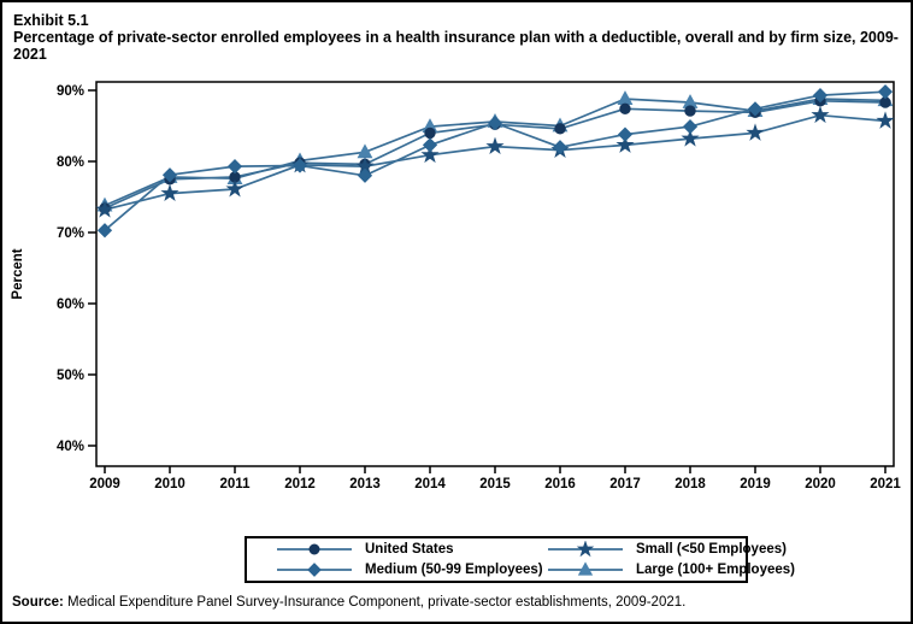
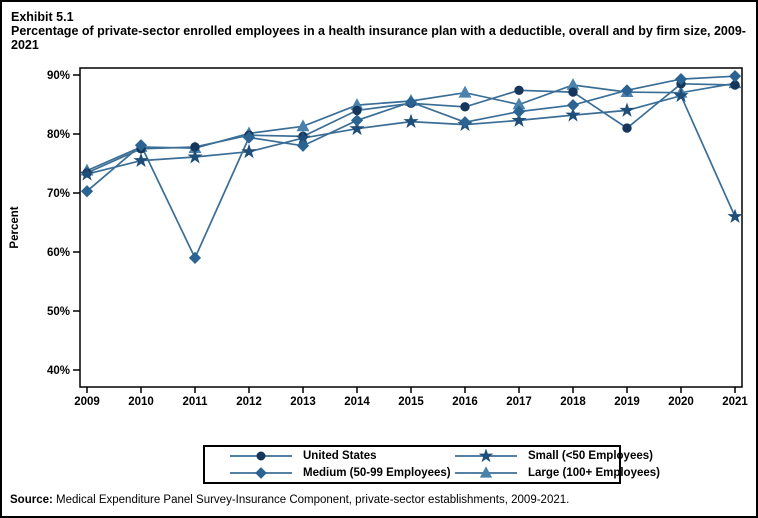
Medium (50-99 Employees)/2011: 79% -> 59%
Small (<50 Employees)/2012: 80% -> 77%
Large (100+ Employees)/2016: 85% -> 87%
Large (100+ Employees)/2017: 89% -> 85%
United States/2019: 87% -> 81%
Large (100+ Employees)/2020: 89% -> 87%
Small (<50 Employees)/2021: 86% -> 66%
